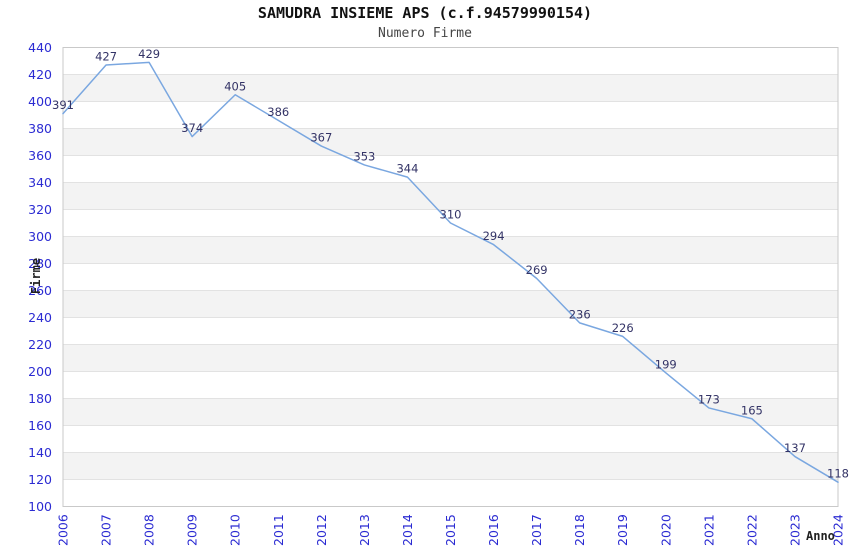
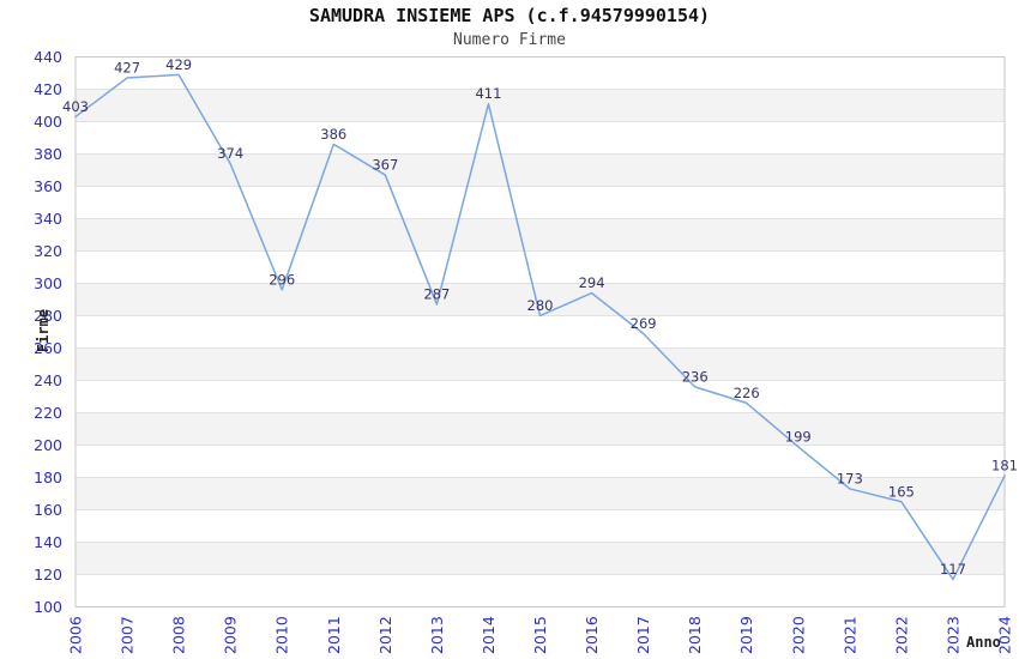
2006: 391 -> 403
2010: 405 -> 296
2013: 353 -> 287
2014: 344 -> 411
2015: 310 -> 280
2023: 137 -> 117
2024: 118 -> 181
